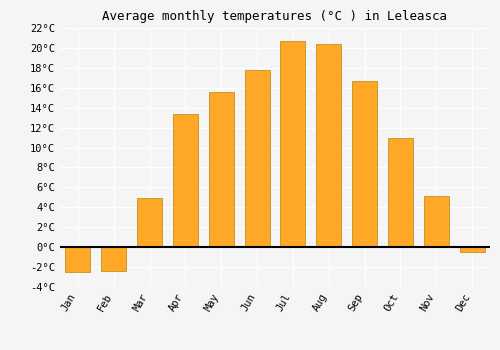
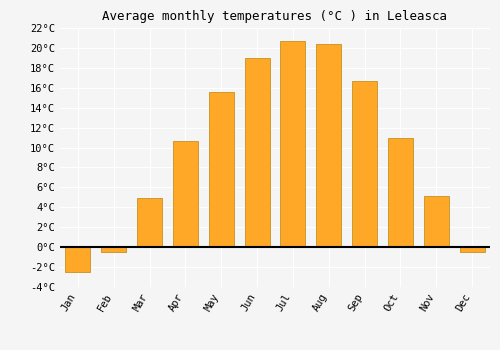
Feb: -2.4°C -> -0.5°C
Apr: 13.4°C -> 10.7°C
Jun: 17.8°C -> 19.0°C
